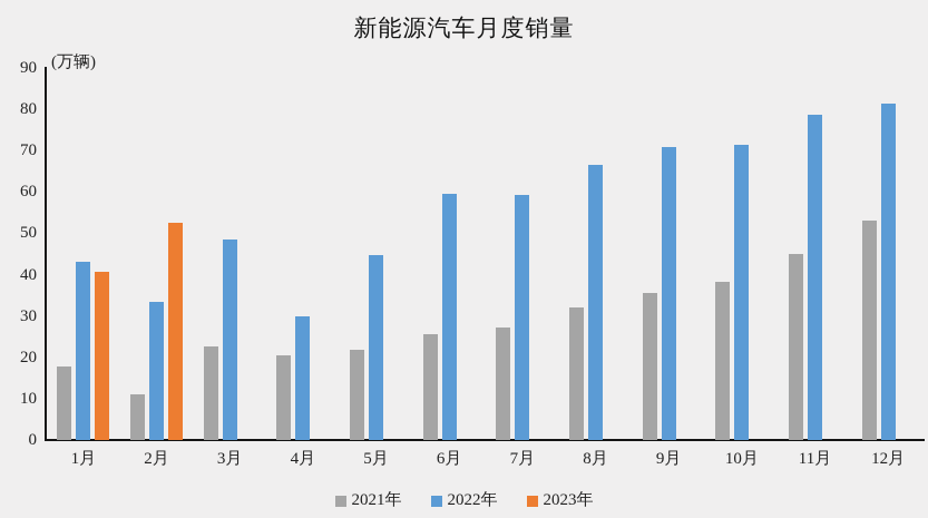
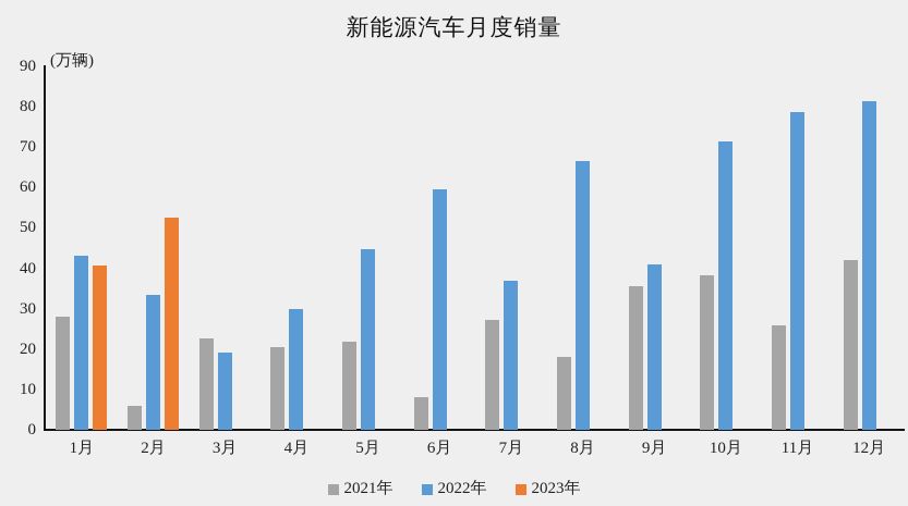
2021年/1月: 18 -> 28
2021年/2月: 11 -> 6
2022年/3月: 48 -> 19
2021年/6月: 26 -> 8
2022年/7月: 59 -> 37
2021年/8月: 32 -> 18
2022年/9月: 71 -> 41
2021年/11月: 45 -> 26
2021年/12月: 53 -> 42
